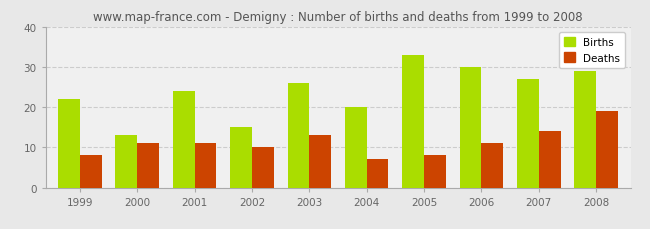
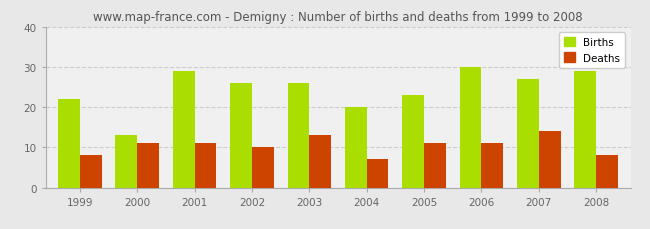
Births/2001: 24 -> 29
Births/2002: 15 -> 26
Births/2005: 33 -> 23
Deaths/2005: 8 -> 11
Deaths/2008: 19 -> 8
